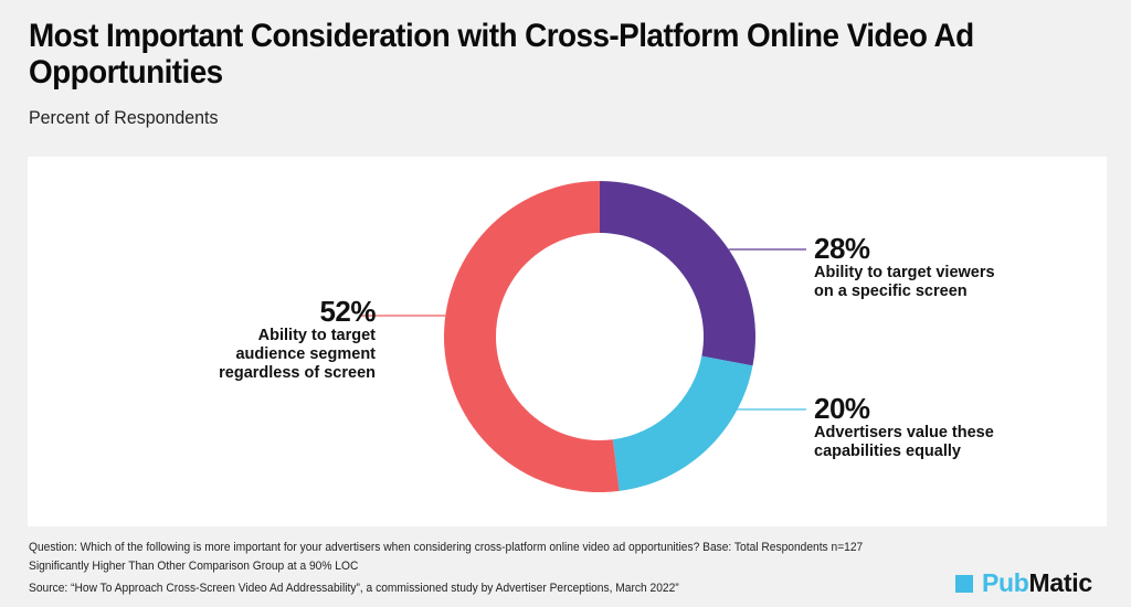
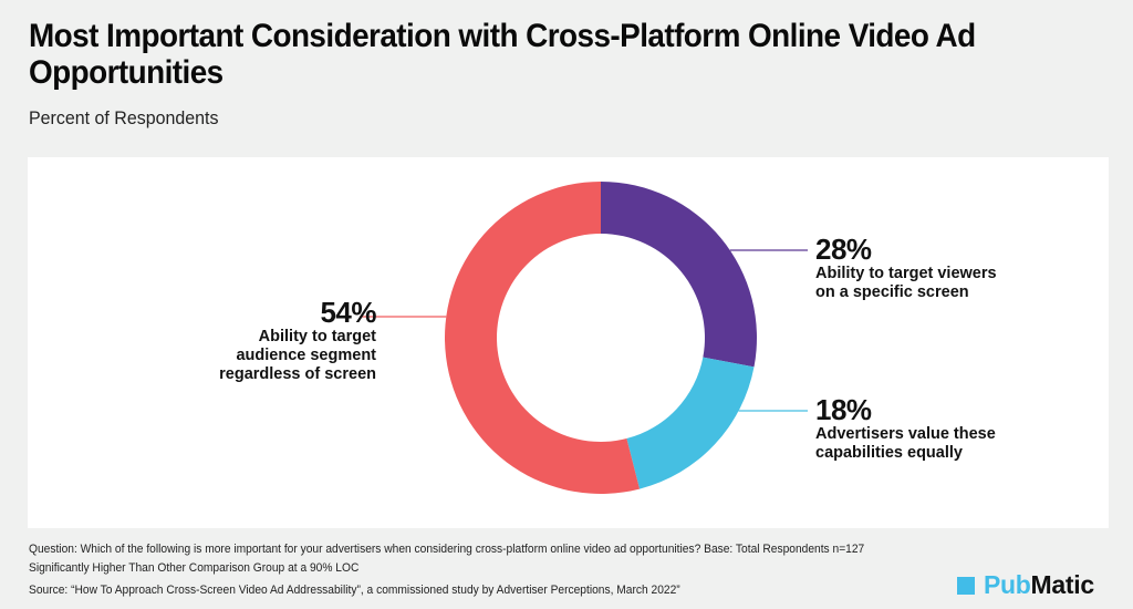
Advertisers value these capabilities equally: 20% -> 18%
Ability to target audience segment regardless of screen: 52% -> 54%
